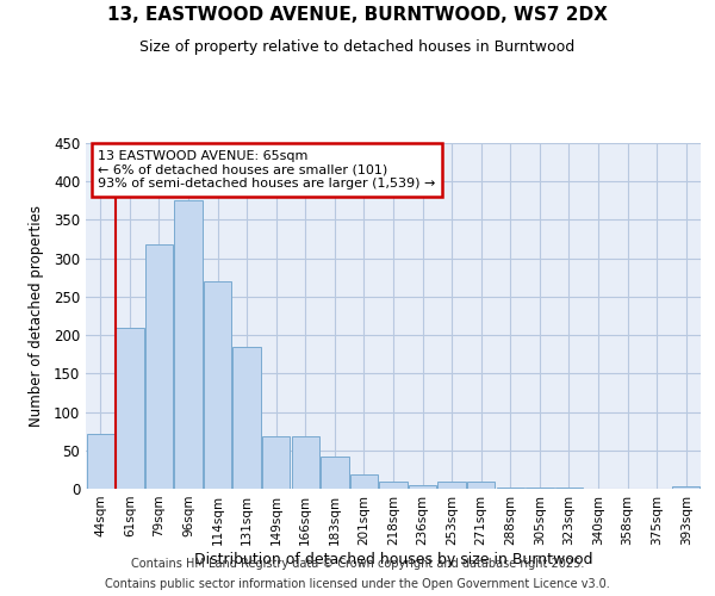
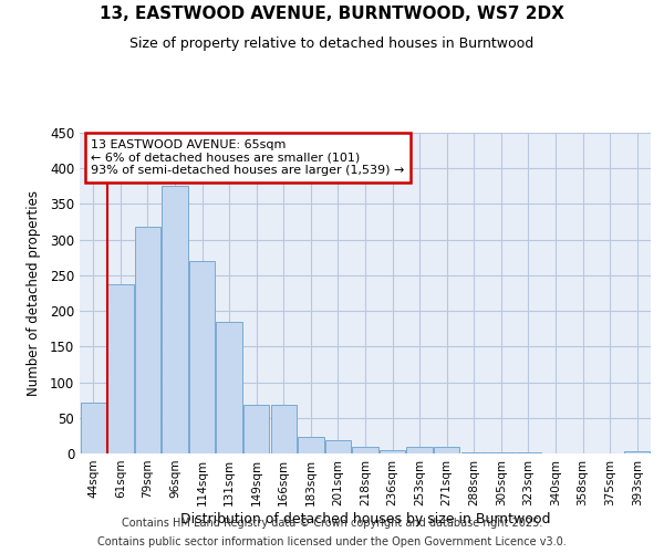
61sqm: 210 -> 238
183sqm: 42 -> 23
